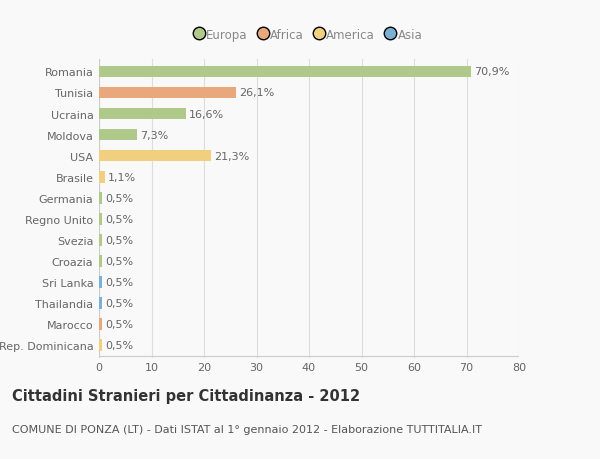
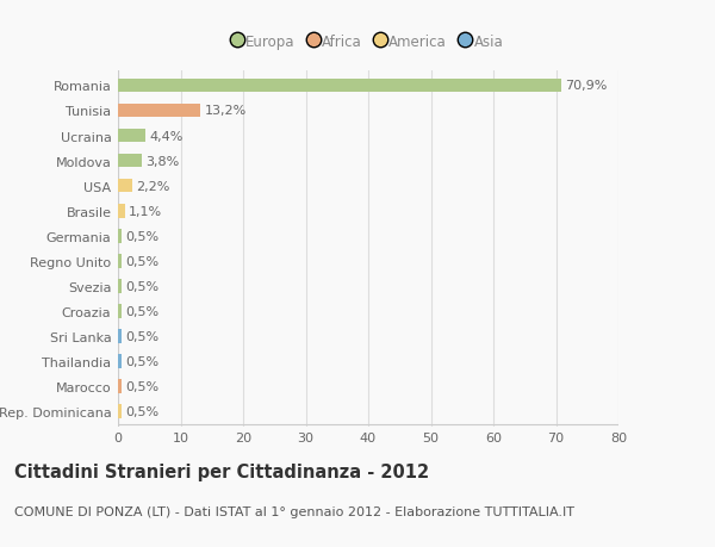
Tunisia: 26,1% -> 13,2%
Ucraina: 16,6% -> 4,4%
Moldova: 7,3% -> 3,8%
USA: 21,3% -> 2,2%
